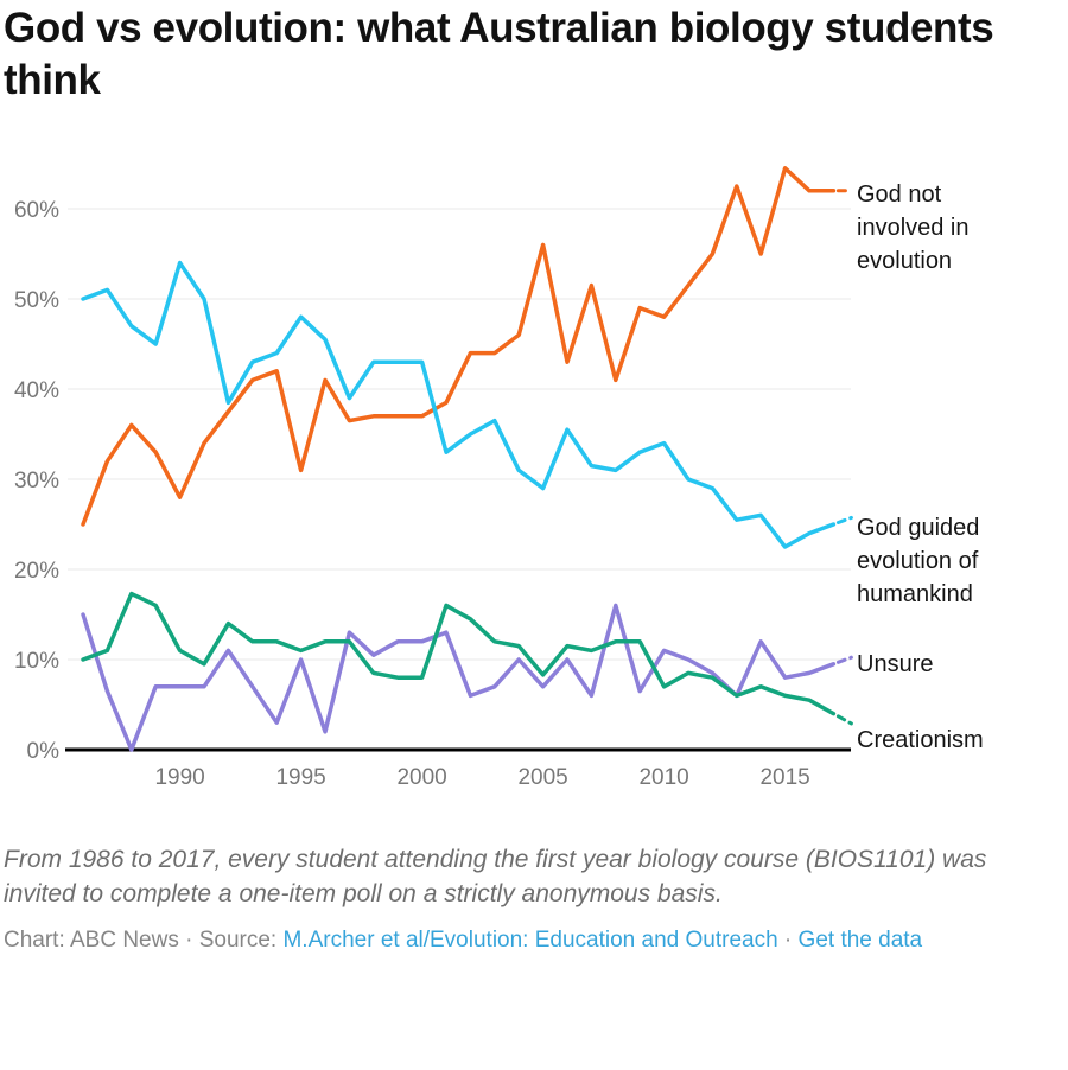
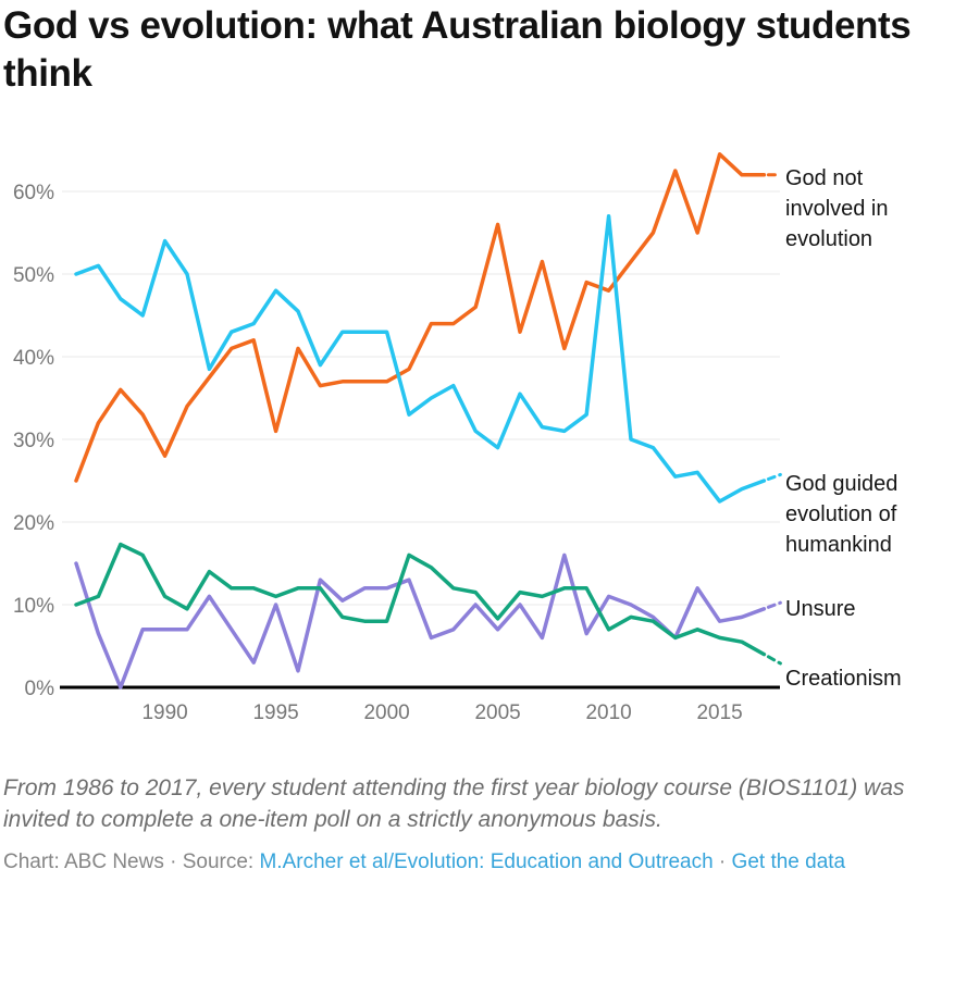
God guided evolution of humankind/2010: 34% -> 57%
